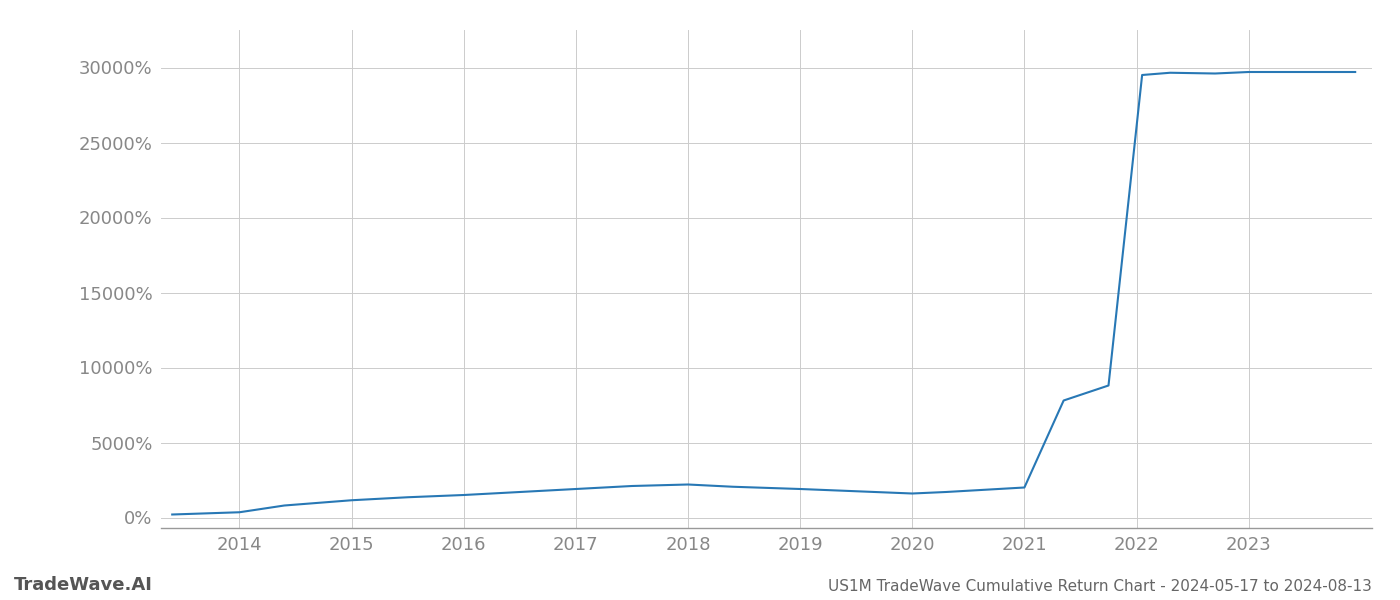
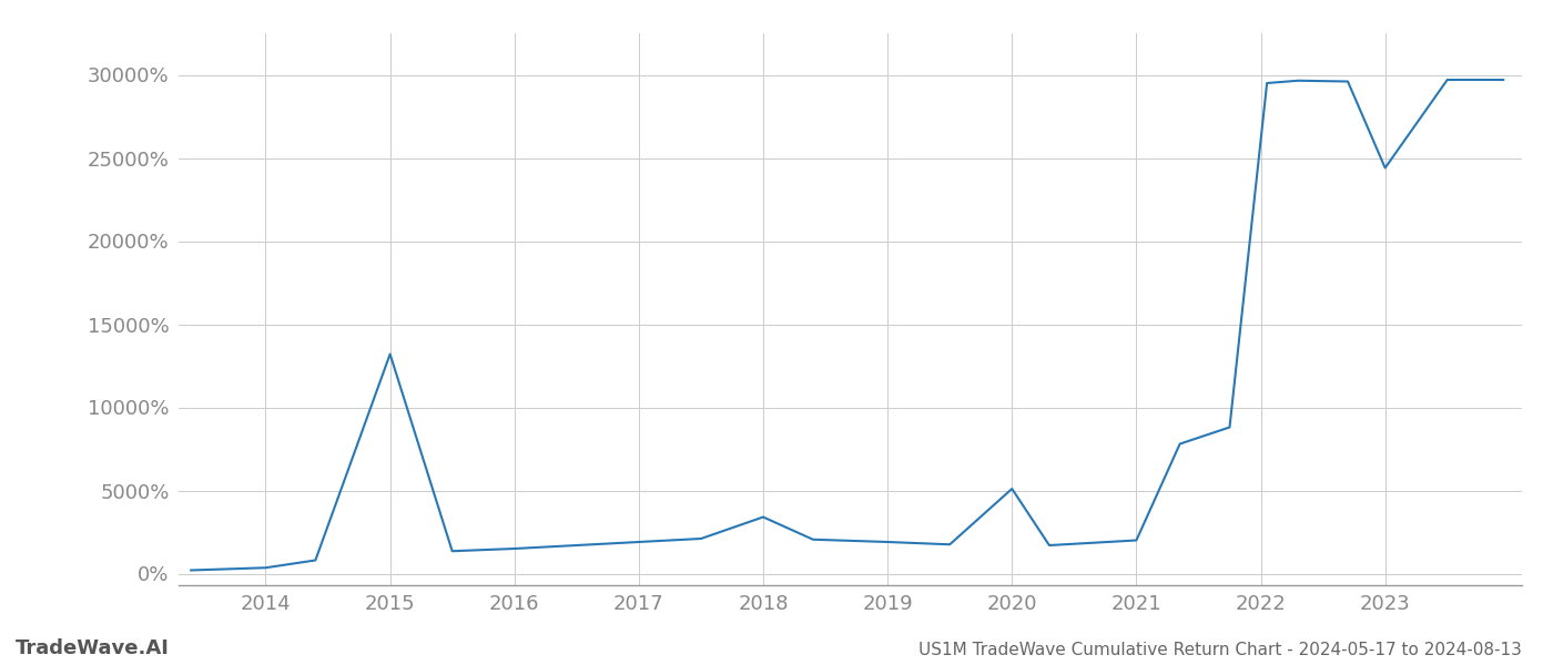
2015: 1200% -> 13200%
2018: 2200% -> 3400%
2020: 1600% -> 5100%
2023: 29700% -> 24400%
